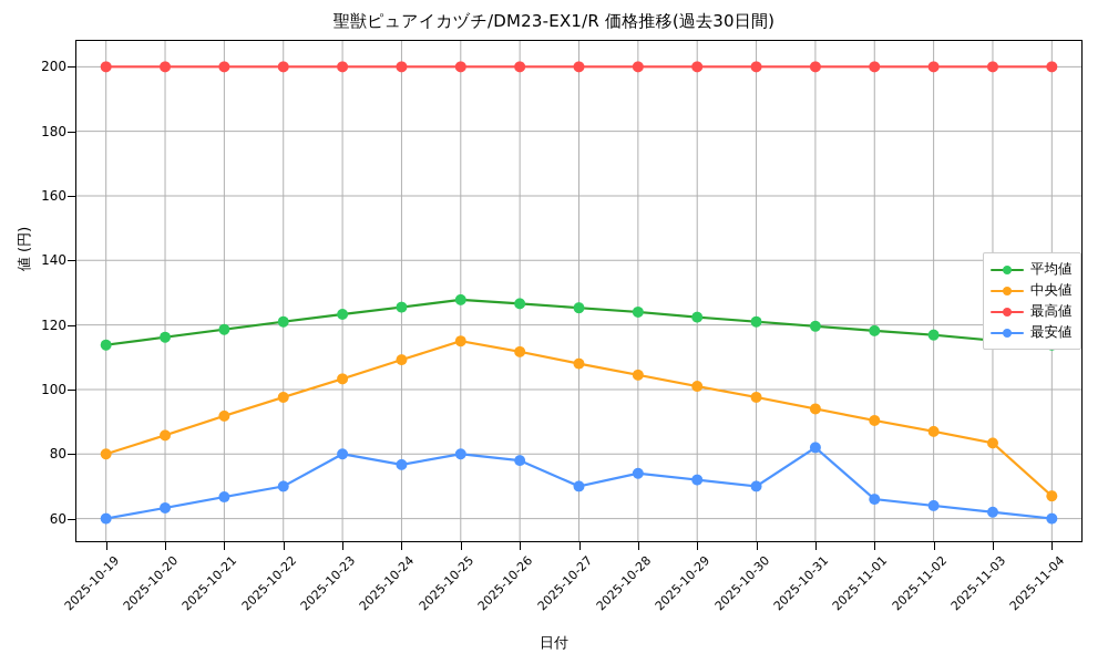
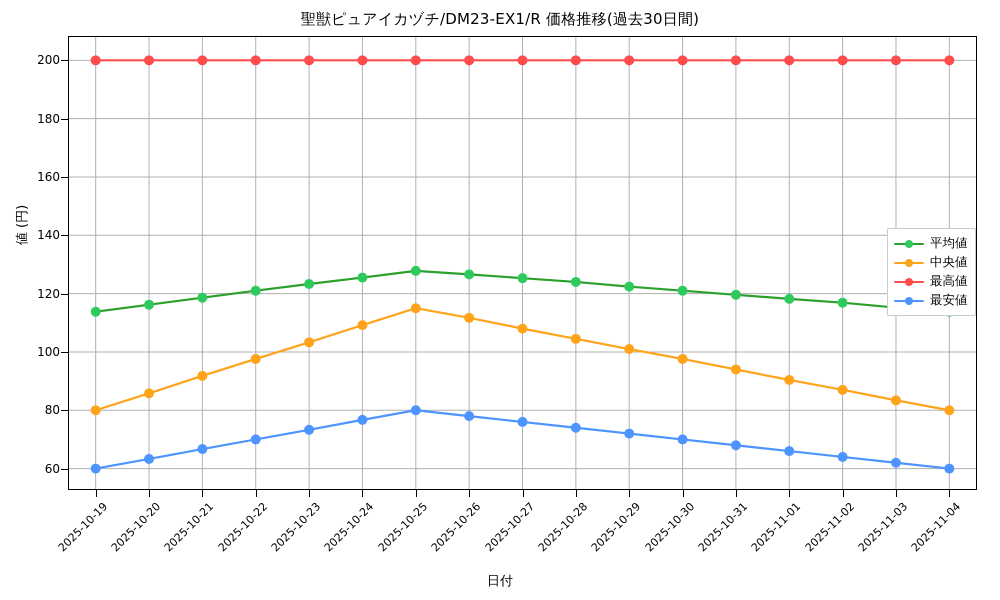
最安値/2025-10-23: 80 -> 73
最安値/2025-10-27: 70 -> 76
最安値/2025-10-31: 82 -> 68
中央値/2025-11-04: 67 -> 80
